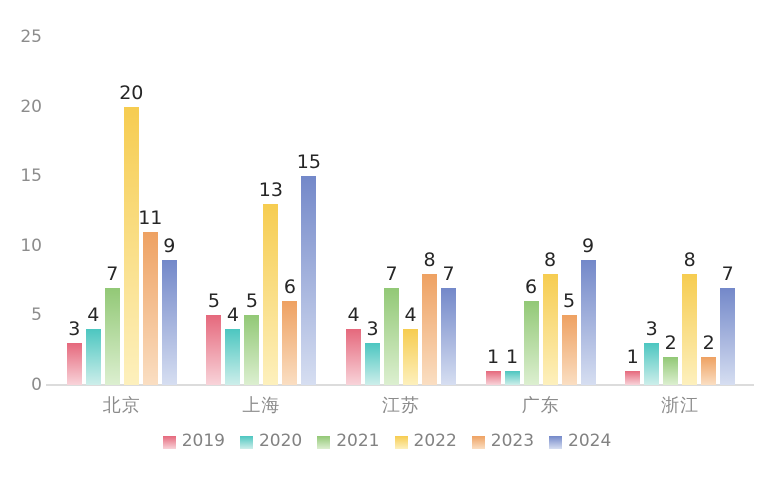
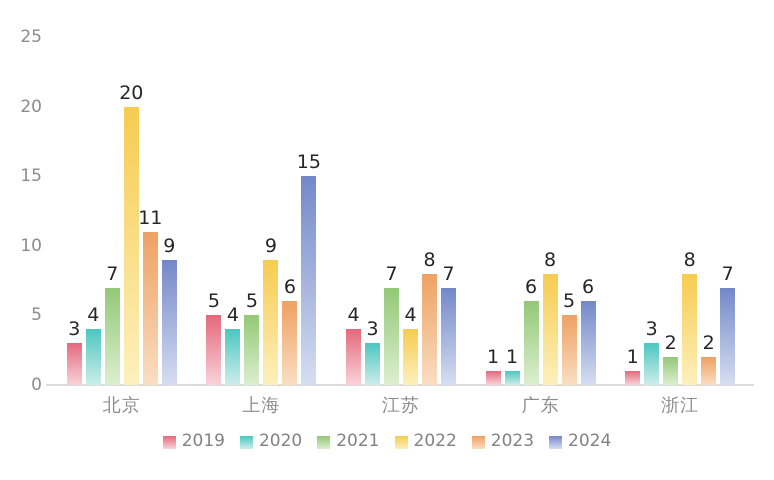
2022/上海: 13 -> 9
2024/广东: 9 -> 6
